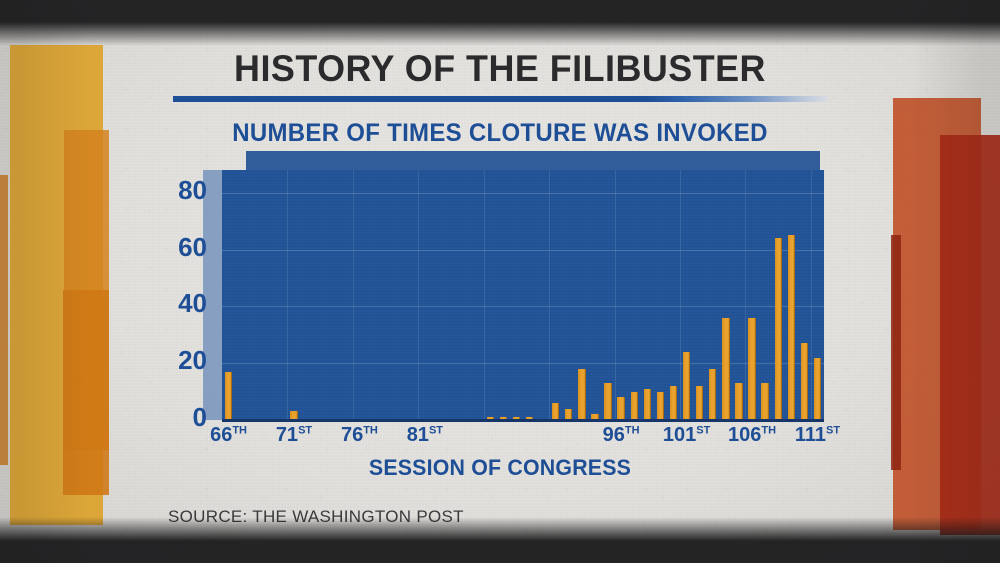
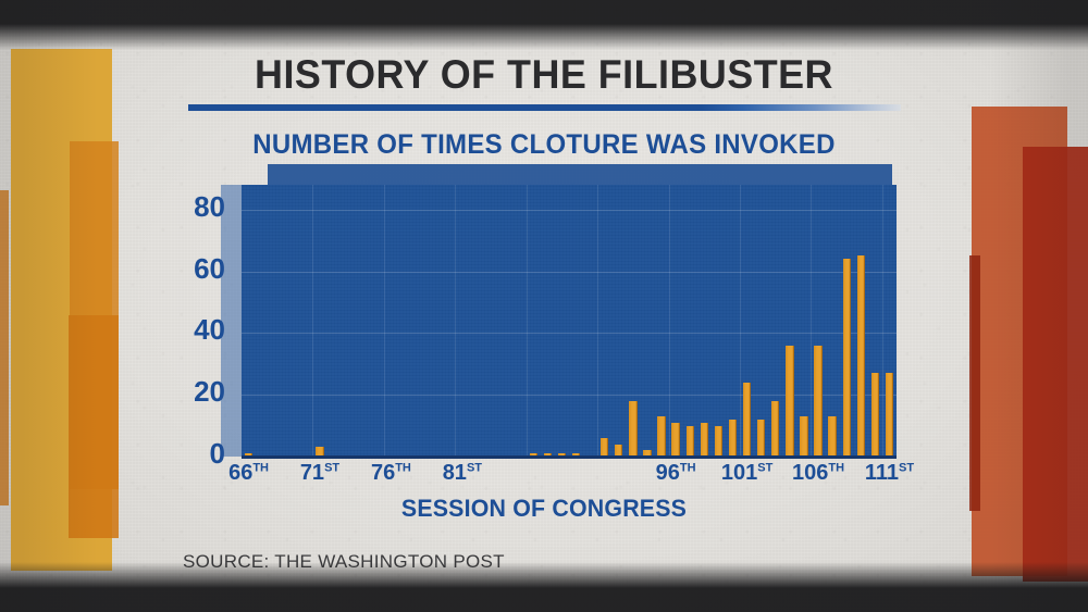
66: 17 -> 1
96: 8 -> 11
111: 22 -> 27
